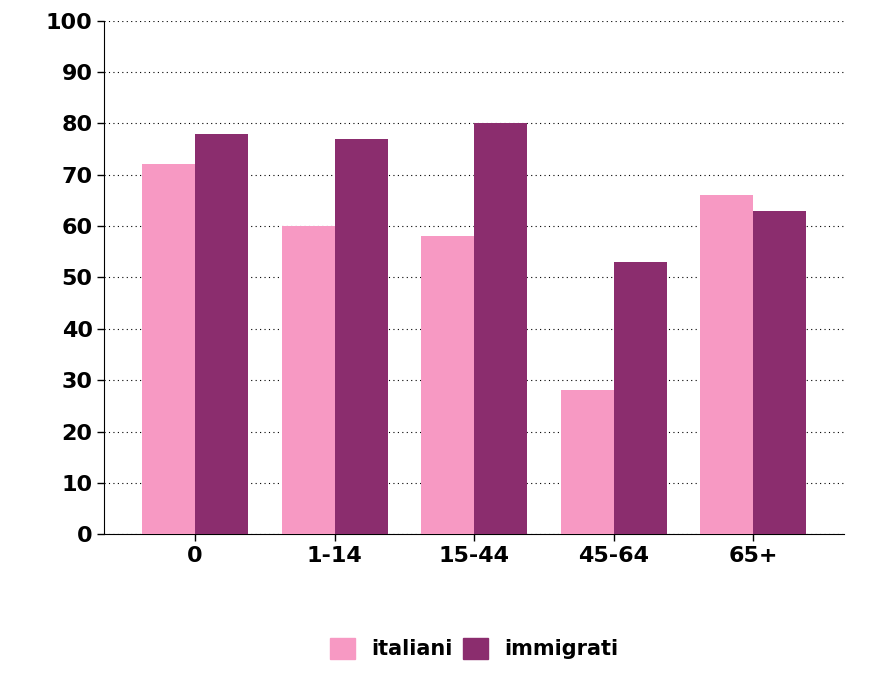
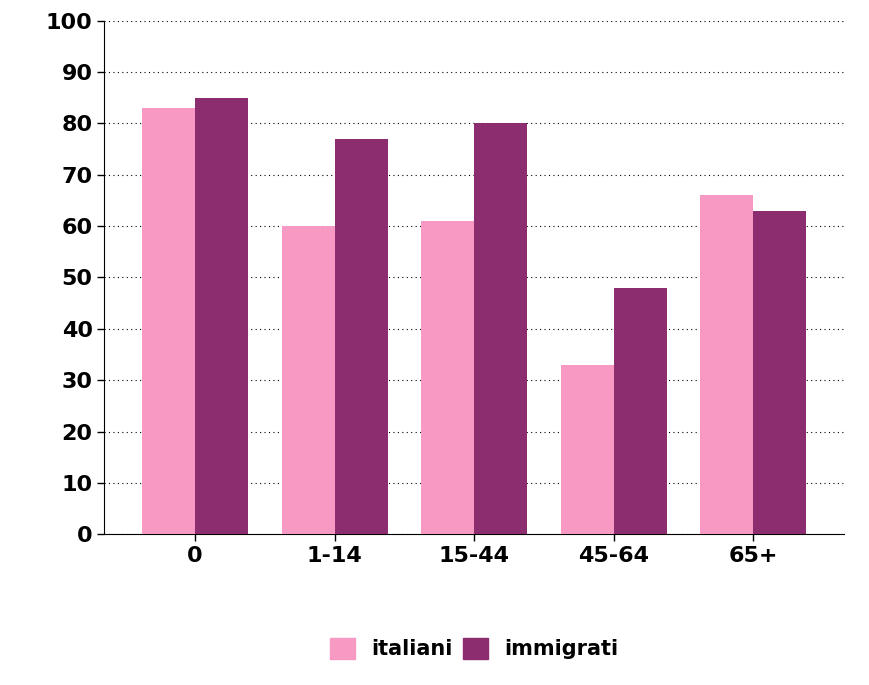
italiani/0: 72 -> 83
immigrati/0: 78 -> 85
italiani/15-44: 58 -> 61
italiani/45-64: 28 -> 33
immigrati/45-64: 53 -> 48
